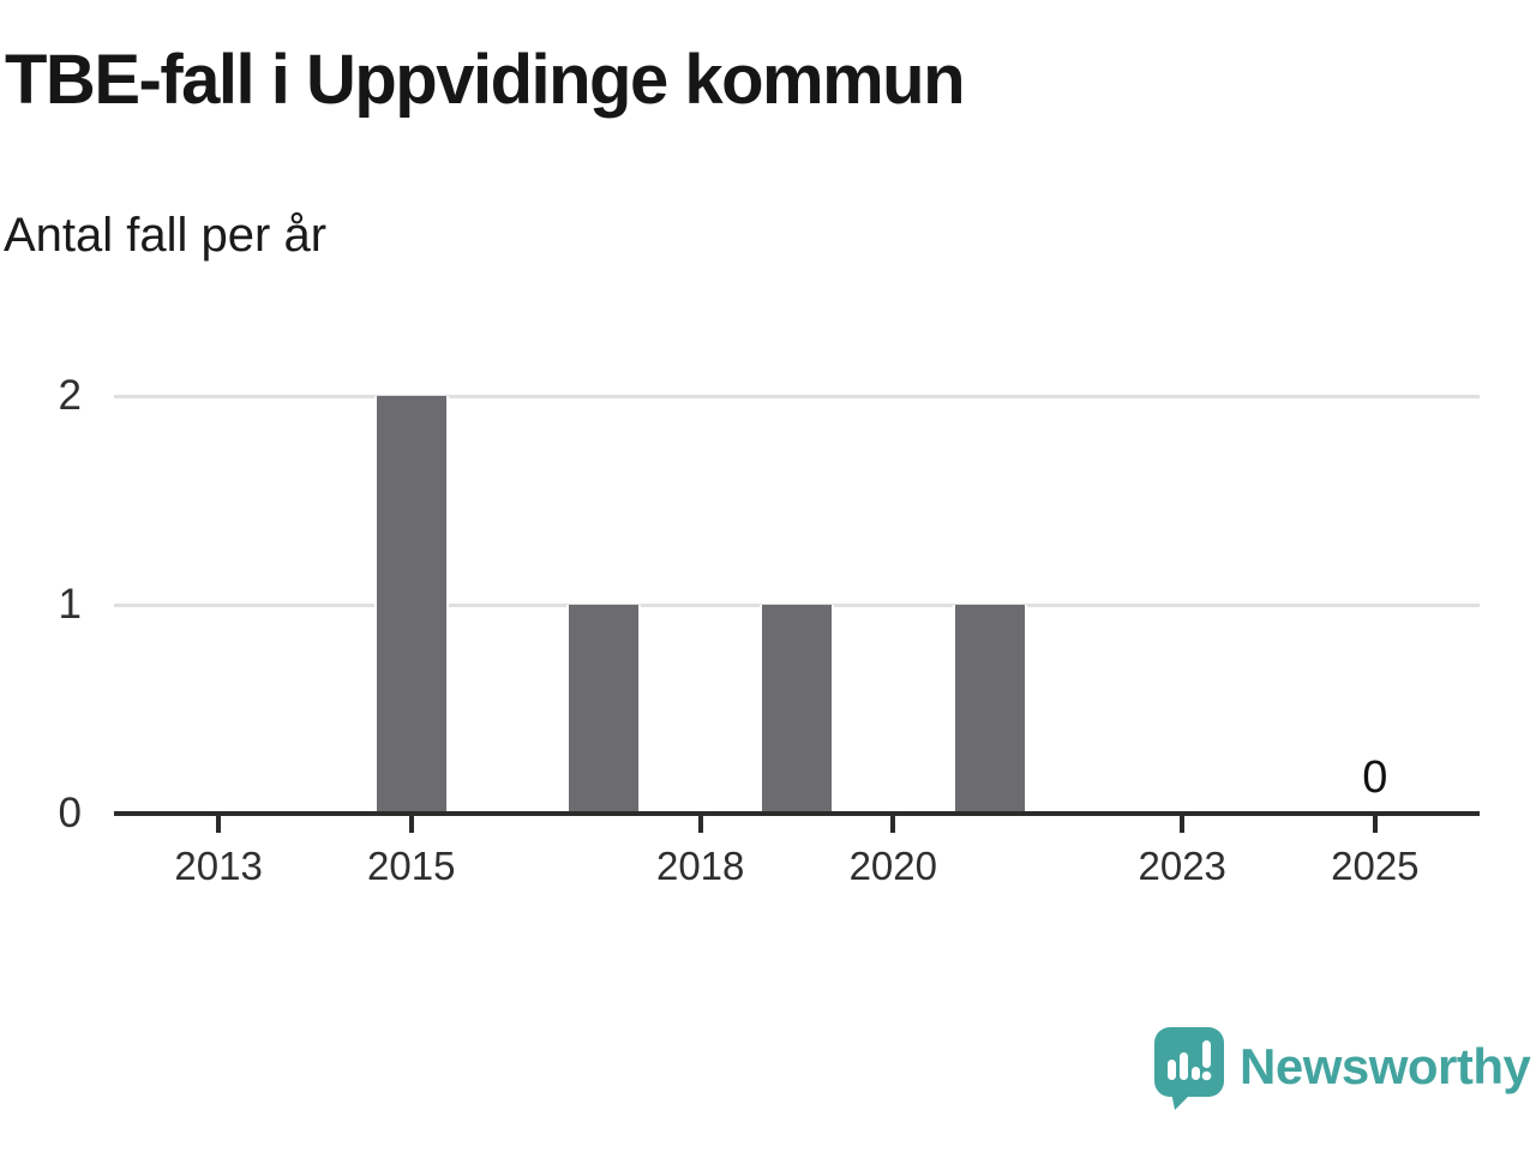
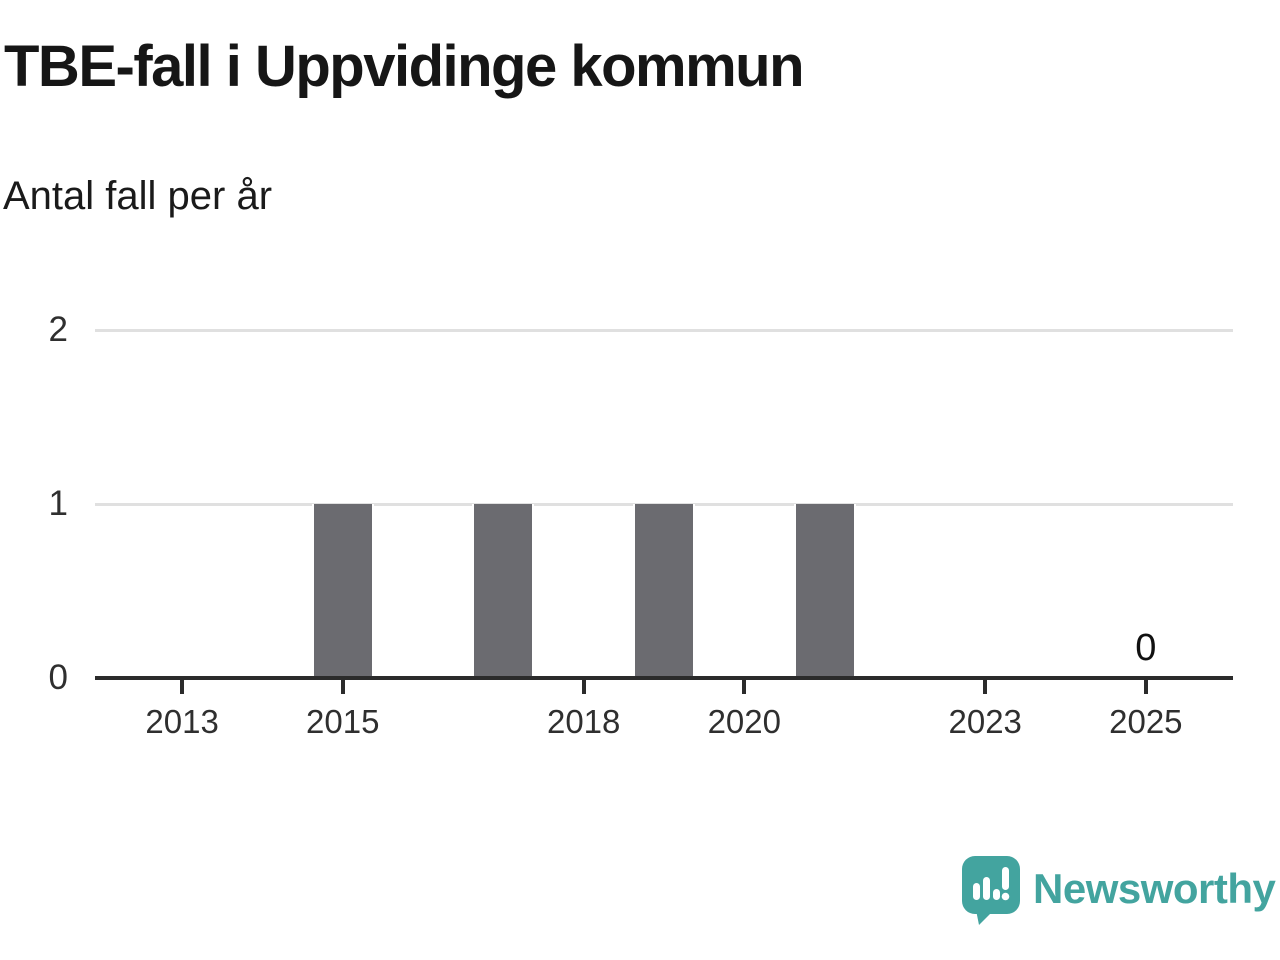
2015: 2 -> 1
